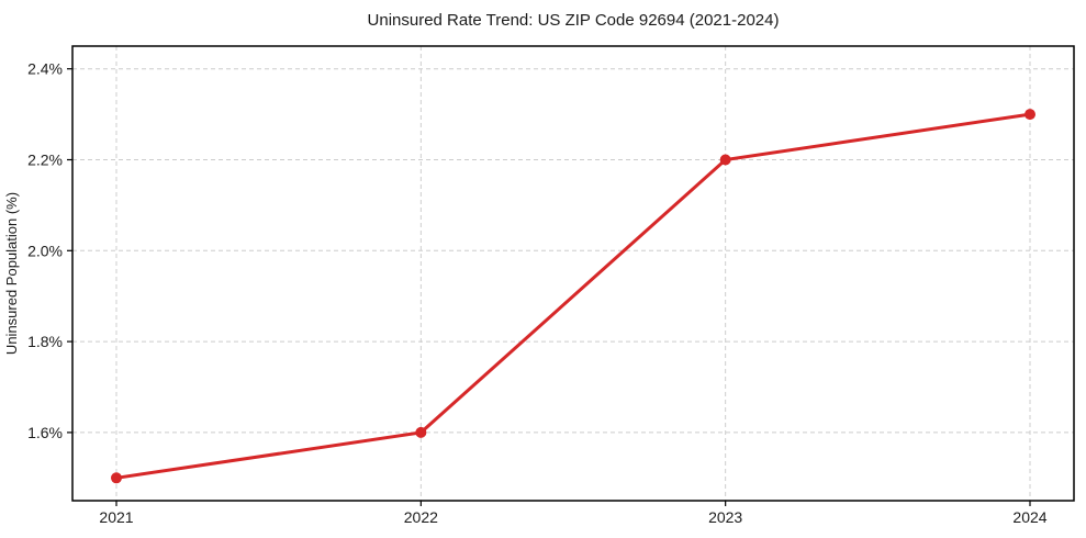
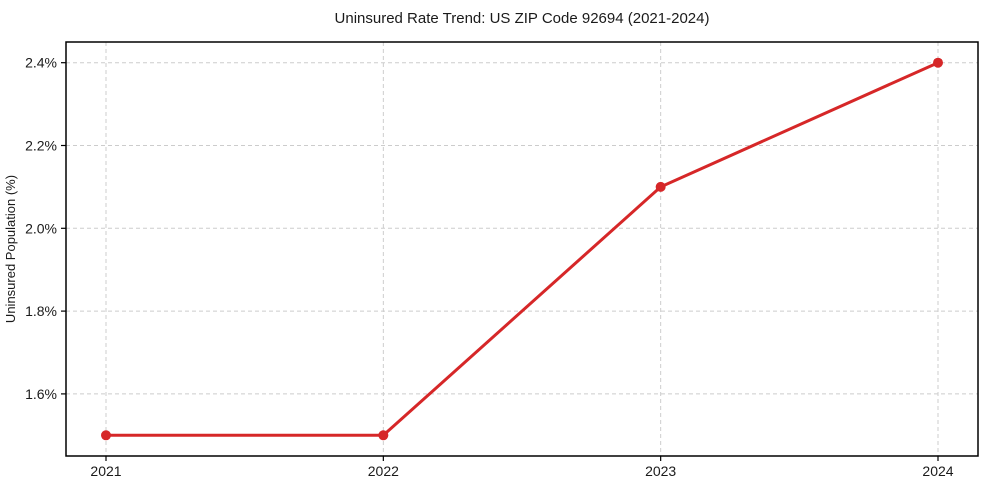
2022: 1.6% -> 1.5%
2023: 2.2% -> 2.1%
2024: 2.3% -> 2.4%
